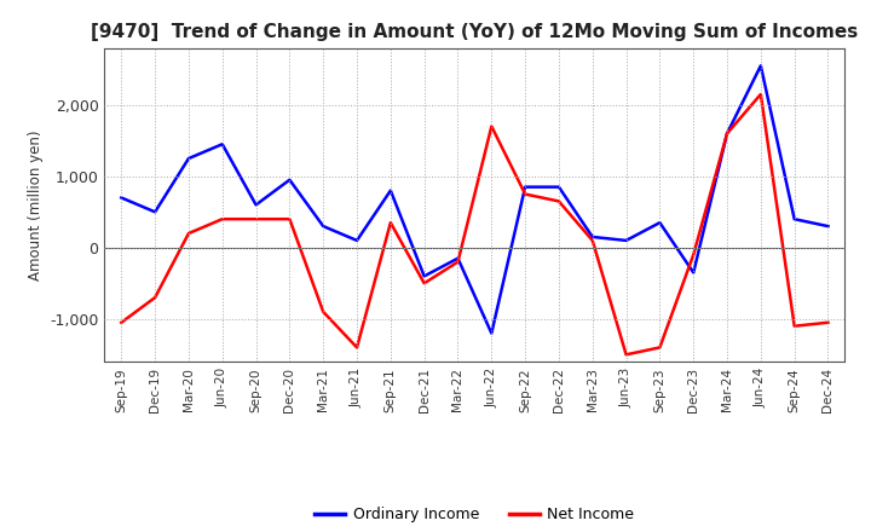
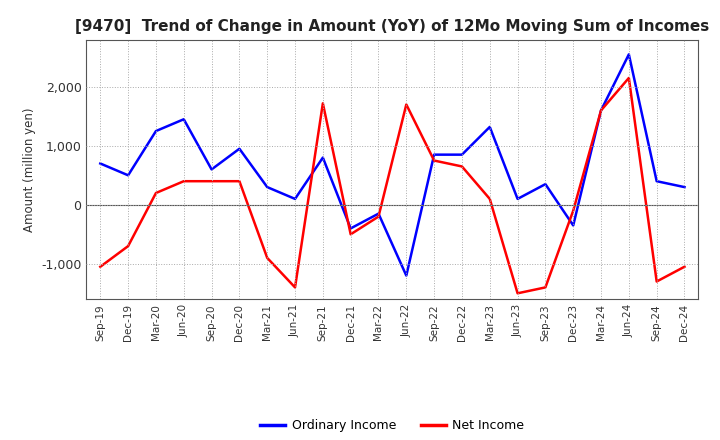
Net Income/Sep-21: 350 -> 1,720
Ordinary Income/Mar-23: 150 -> 1,320
Net Income/Sep-24: -1,100 -> -1,300
